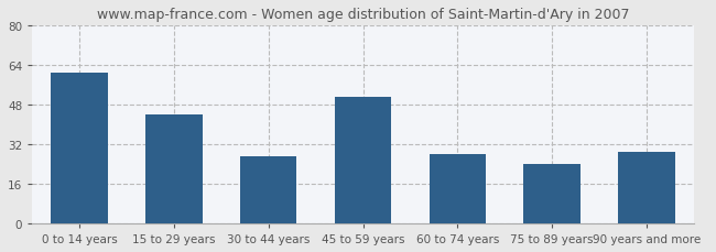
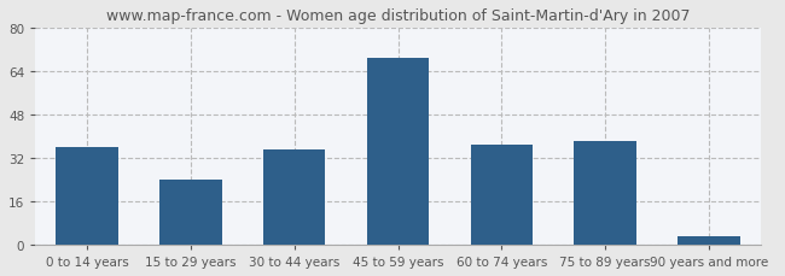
0 to 14 years: 61 -> 36
15 to 29 years: 44 -> 24
30 to 44 years: 27 -> 35
45 to 59 years: 51 -> 69
60 to 74 years: 28 -> 37
75 to 89 years: 24 -> 38
90 years and more: 29 -> 3
